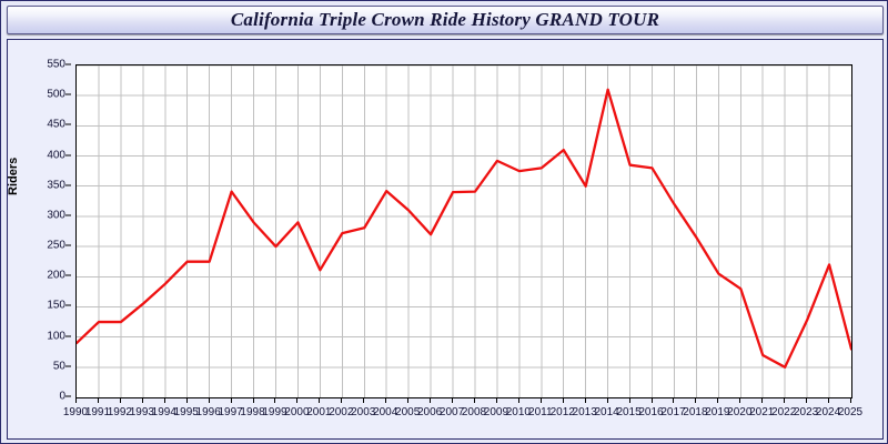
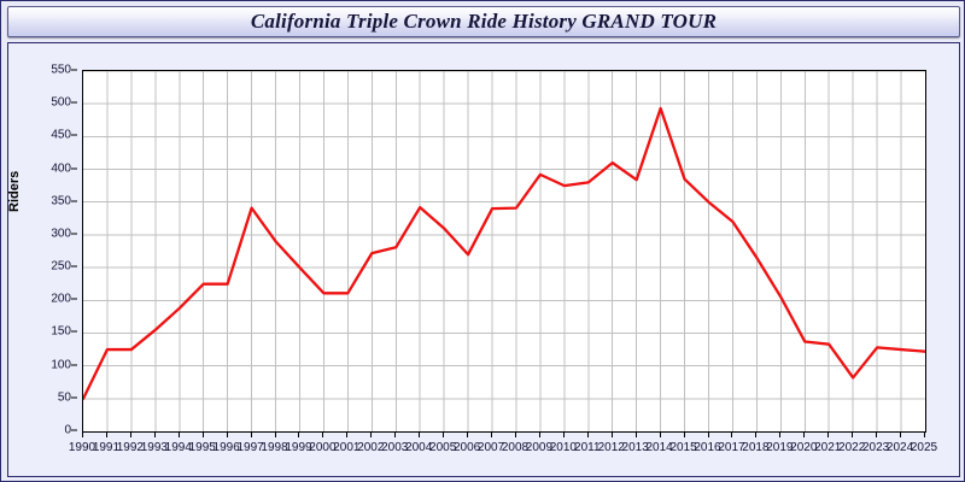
1990: 90 -> 50
2000: 290 -> 210
2013: 350 -> 380
2014: 510 -> 490
2016: 380 -> 350
2020: 180 -> 140
2021: 70 -> 130
2022: 50 -> 80
2024: 220 -> 120
2025: 80 -> 120
